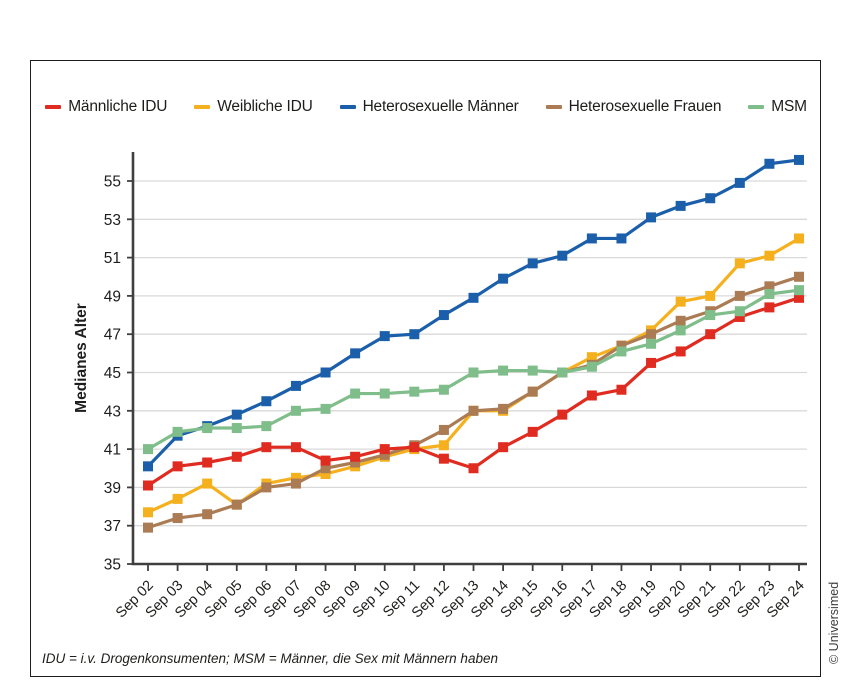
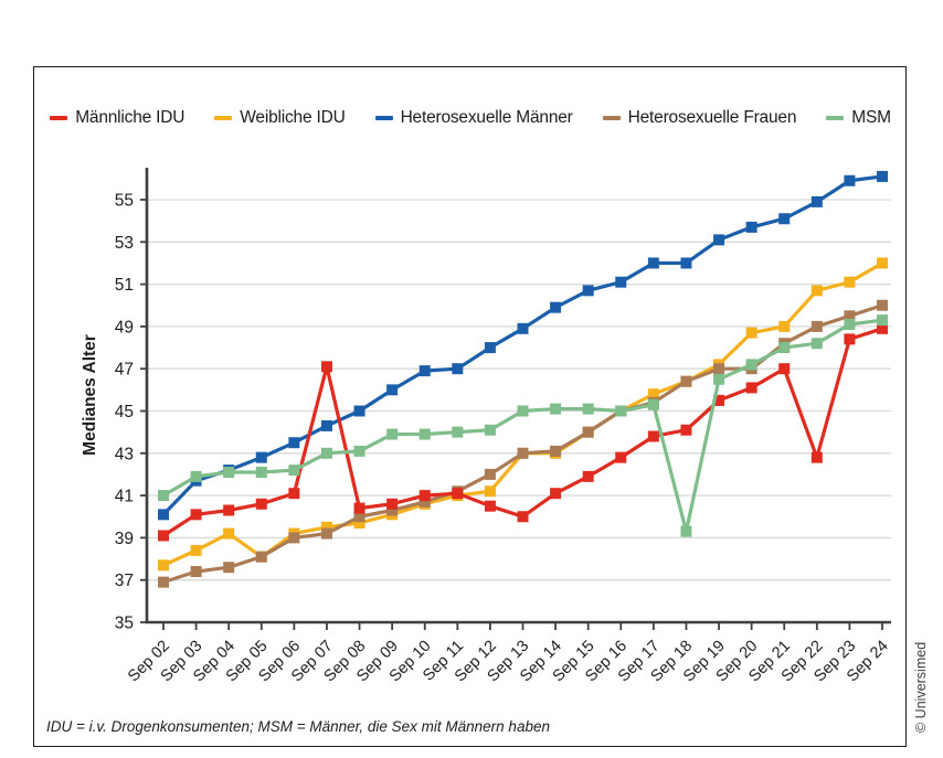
Männliche IDU/Sep 07: 41.1 -> 47.1
MSM/Sep 18: 46.1 -> 39.3
Heterosexuelle Frauen/Sep 20: 47.7 -> 47.0
Männliche IDU/Sep 22: 47.9 -> 42.8
